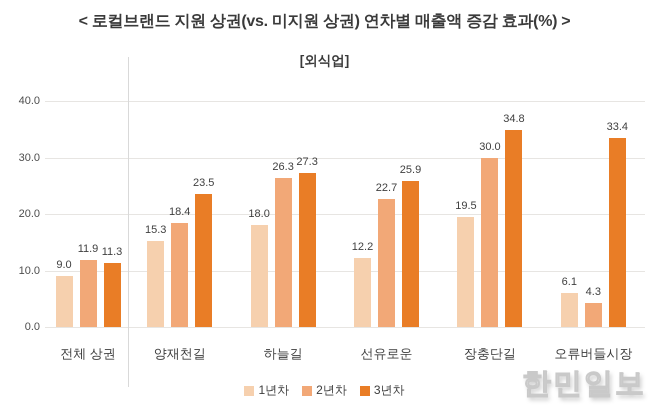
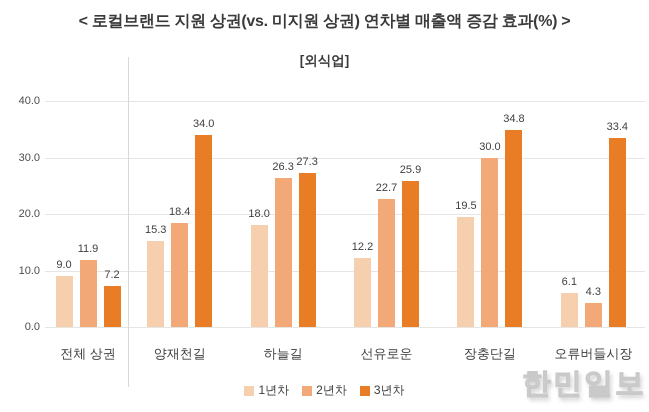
3년차/전체 상권: 11.3 -> 7.2
3년차/양재천길: 23.5 -> 34.0
